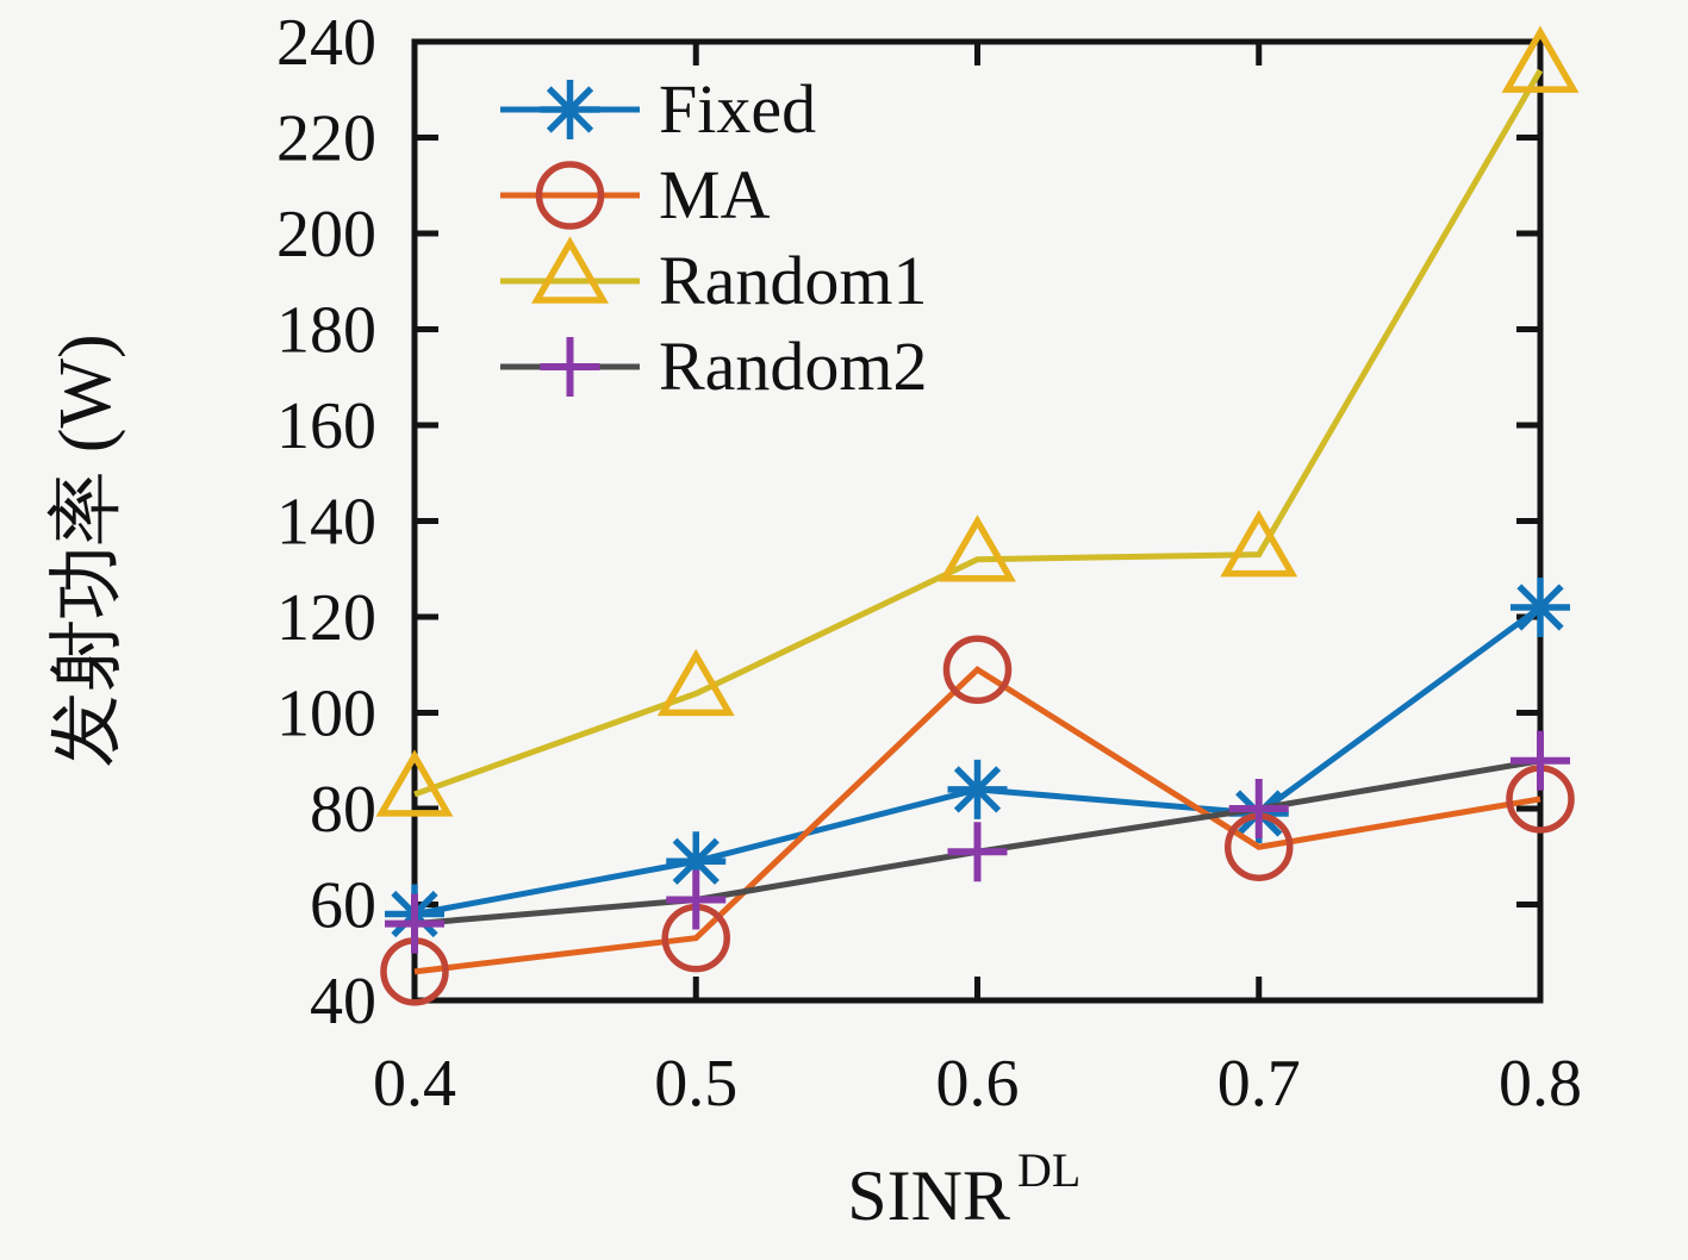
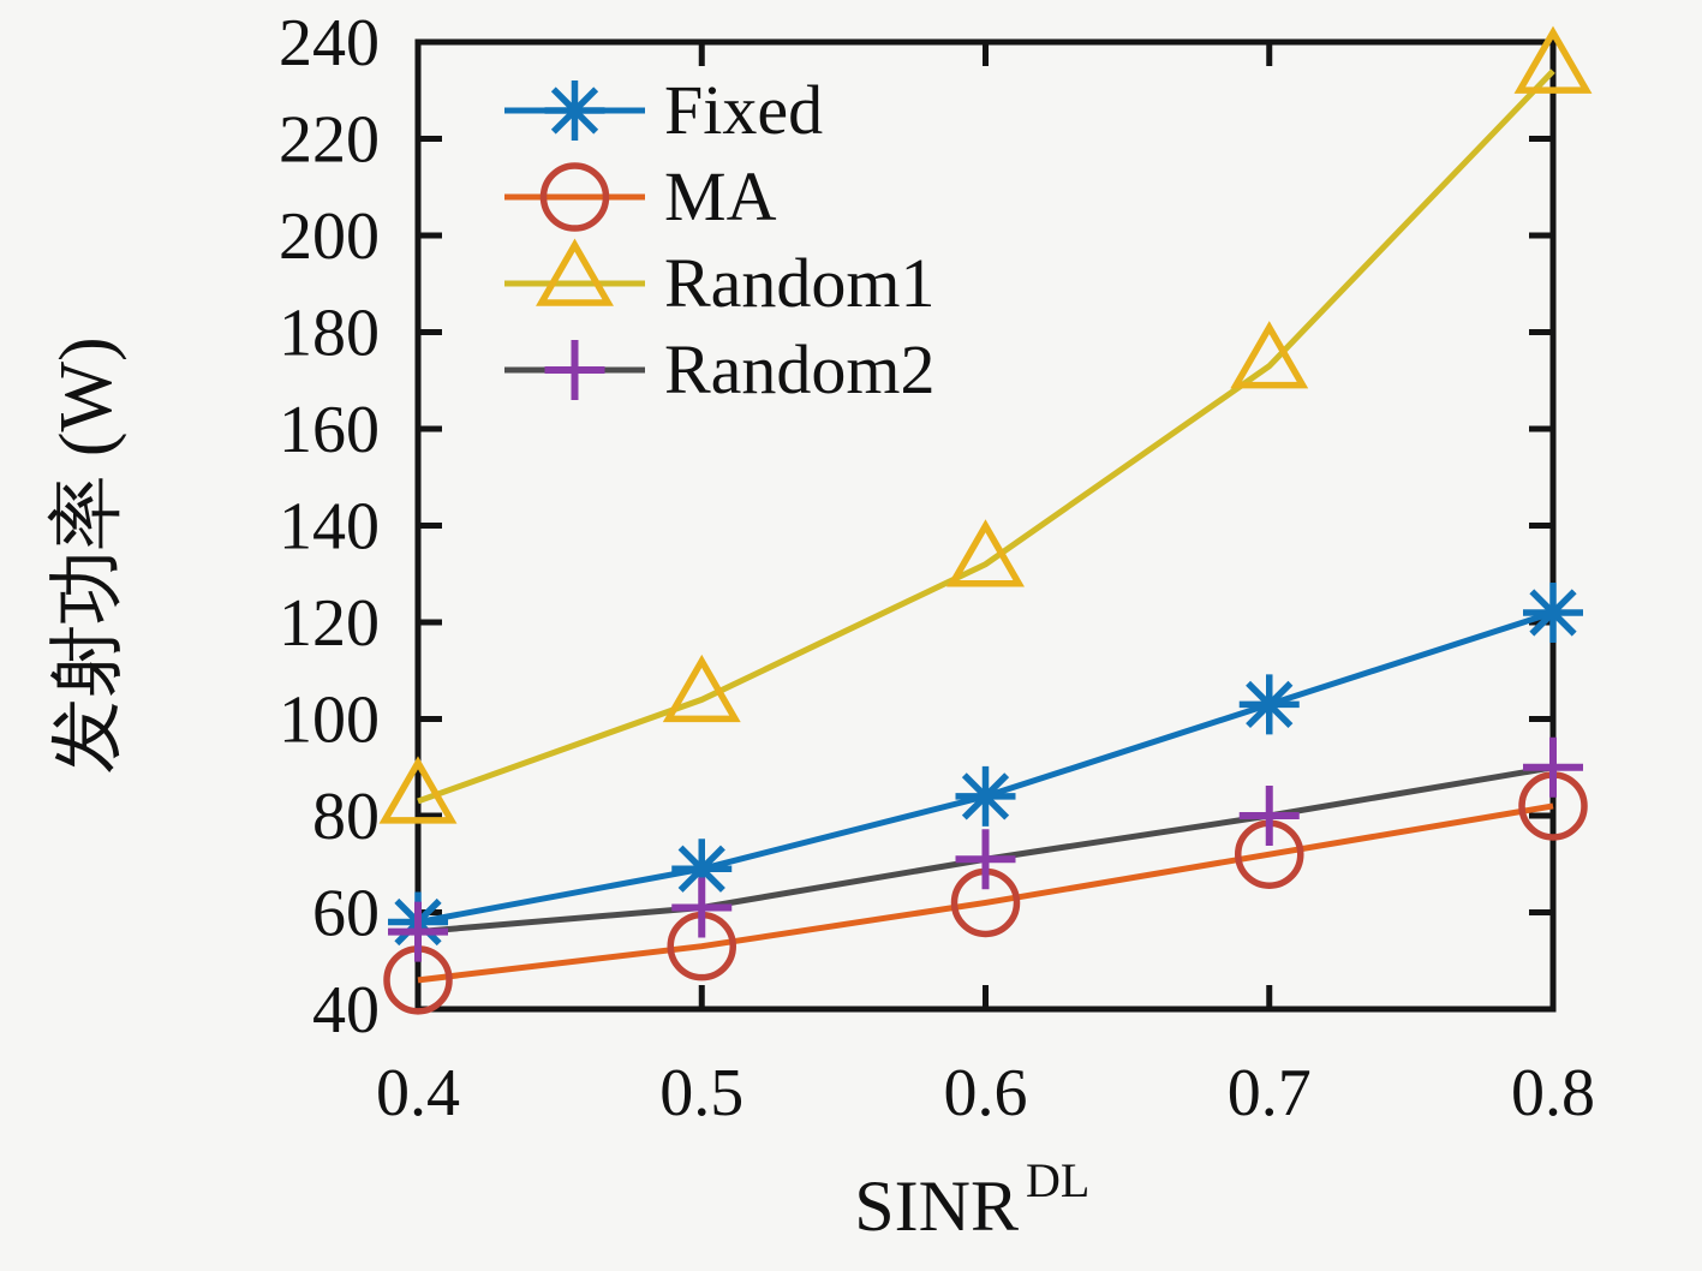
MA/0.6: 109 -> 62
Fixed/0.7: 79 -> 103
Random1/0.7: 133 -> 173
